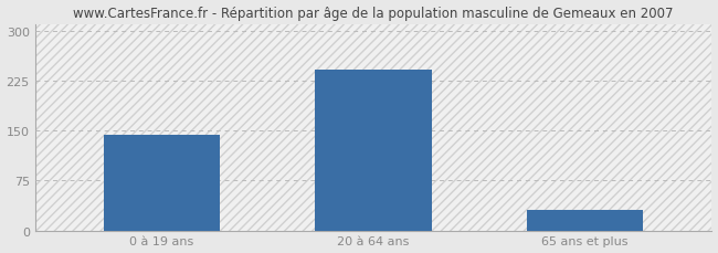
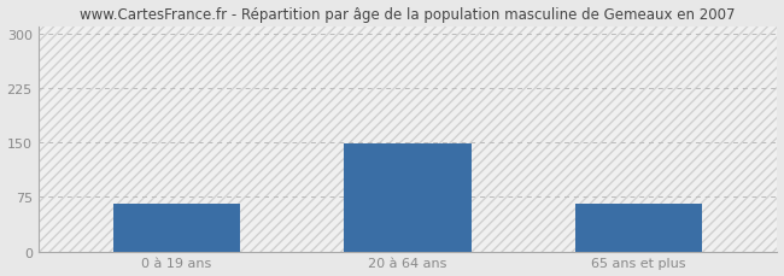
0 à 19 ans: 144 -> 66
20 à 64 ans: 241 -> 148
65 ans et plus: 30 -> 66
